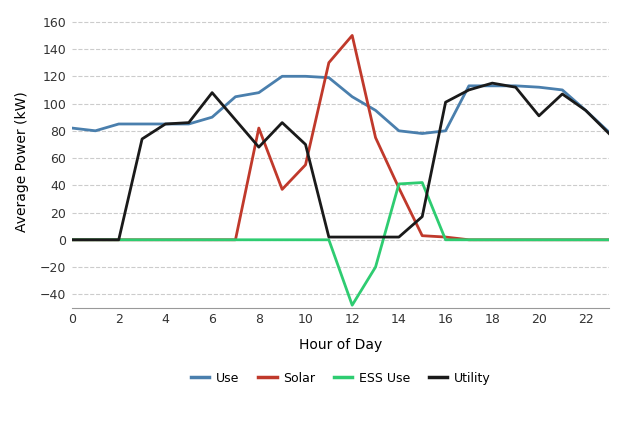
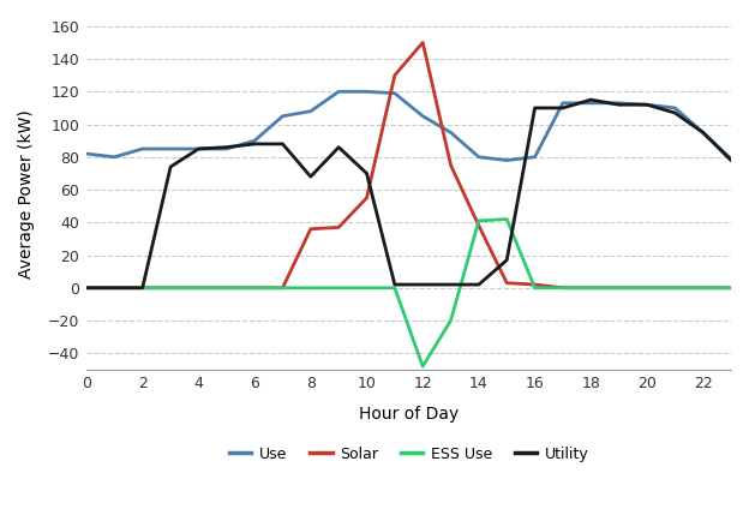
Utility/6: 108 -> 88
Solar/8: 82 -> 36
Utility/16: 101 -> 110
Utility/20: 91 -> 112
